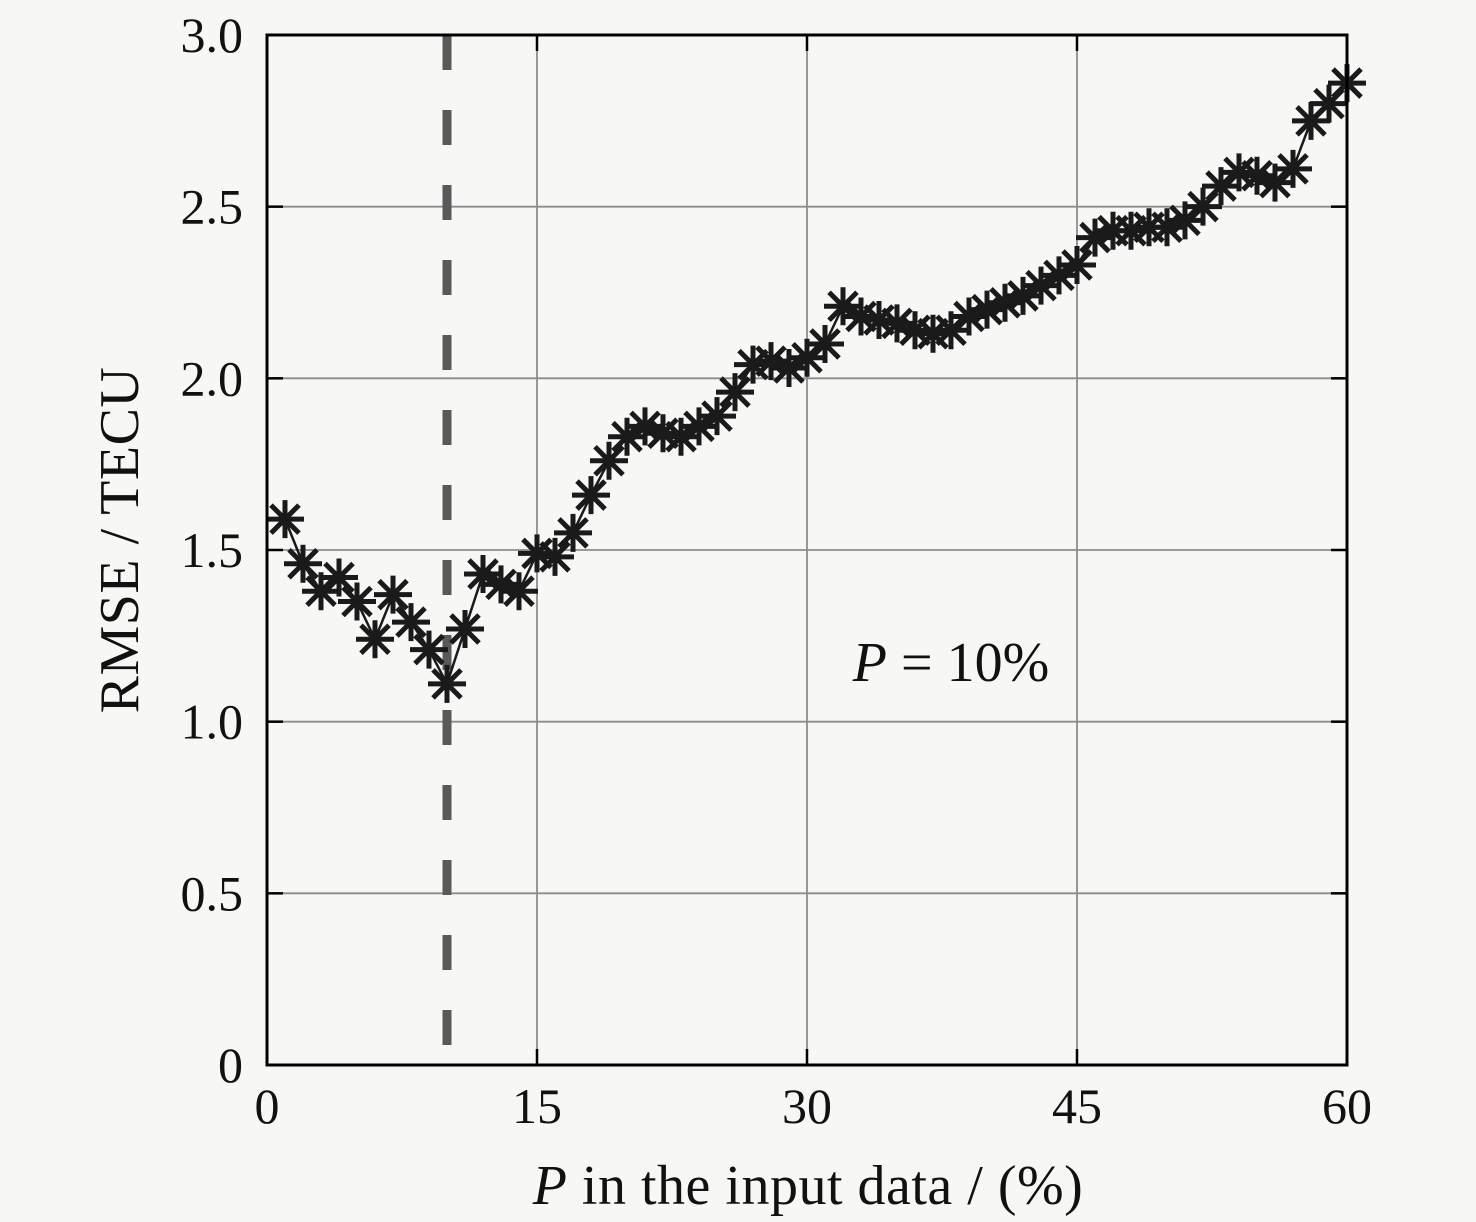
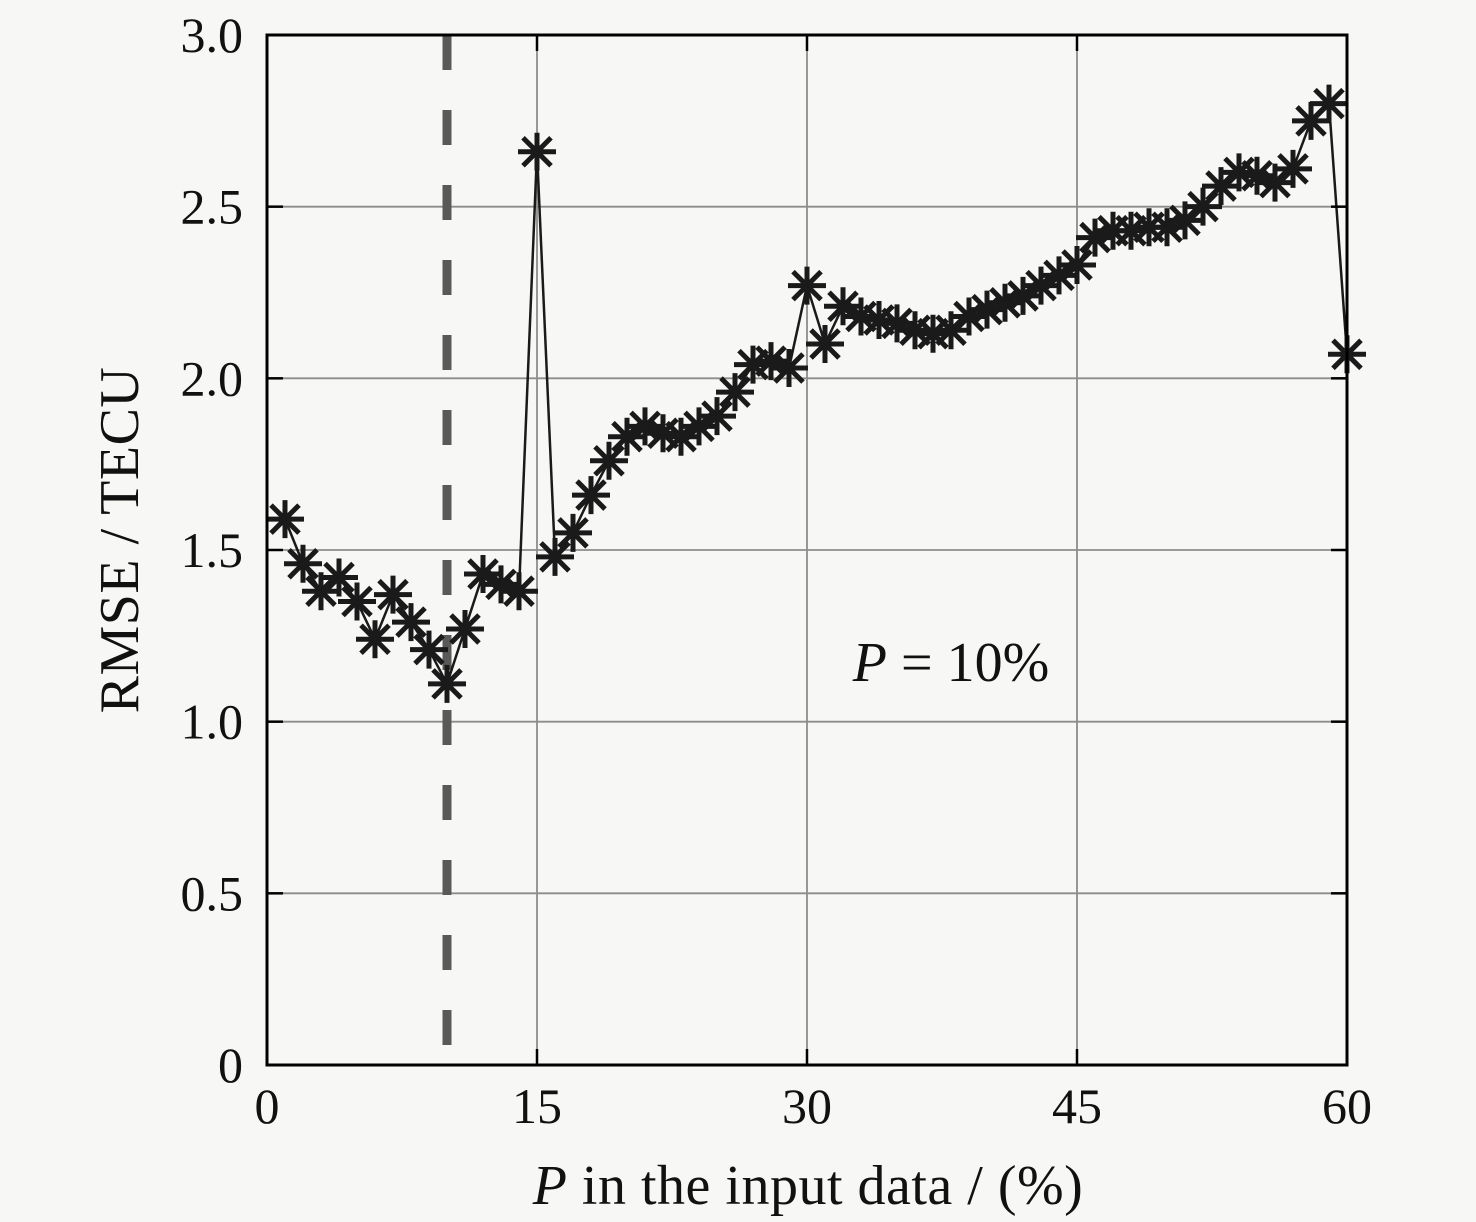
15: 1.49 -> 2.66
30: 2.06 -> 2.27
60: 2.86 -> 2.07
